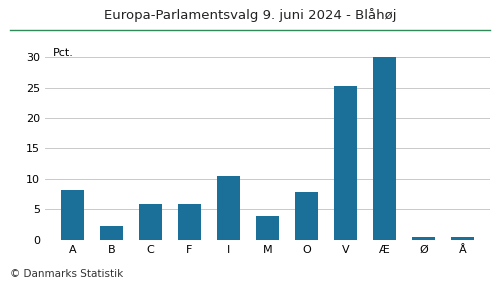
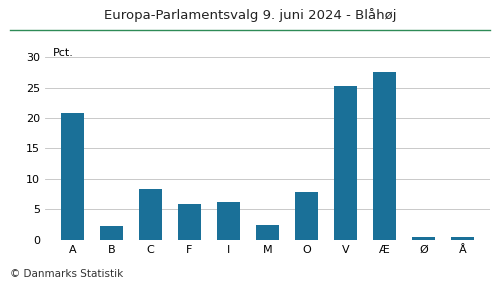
A: 8.1 -> 20.8
C: 5.8 -> 8.4
I: 10.5 -> 6.2
M: 3.9 -> 2.4
Æ: 30.0 -> 27.6
